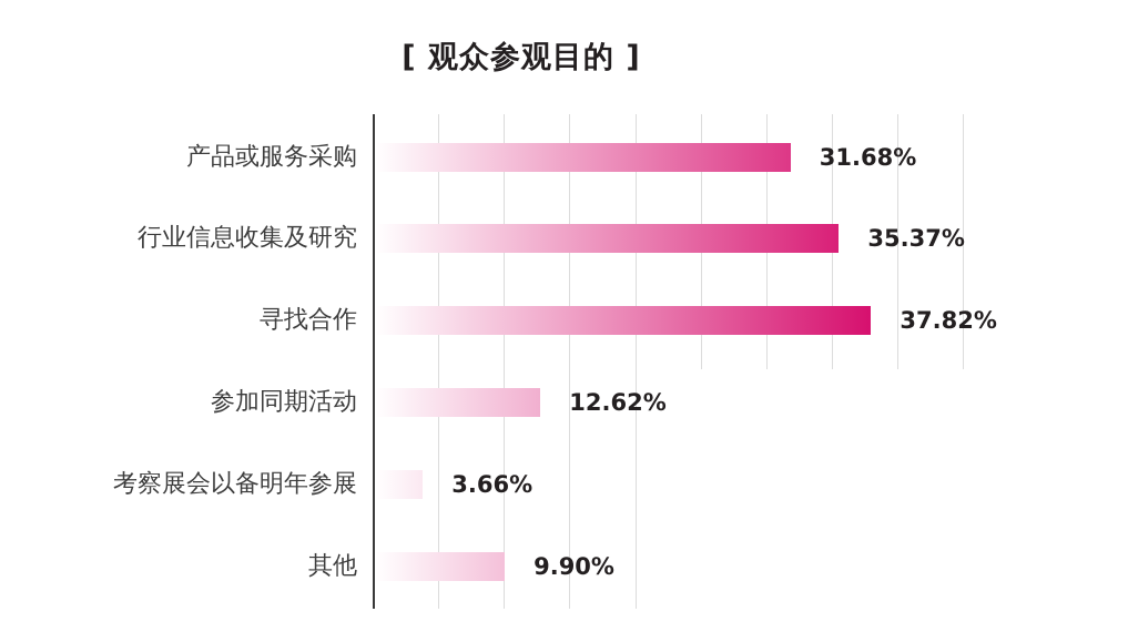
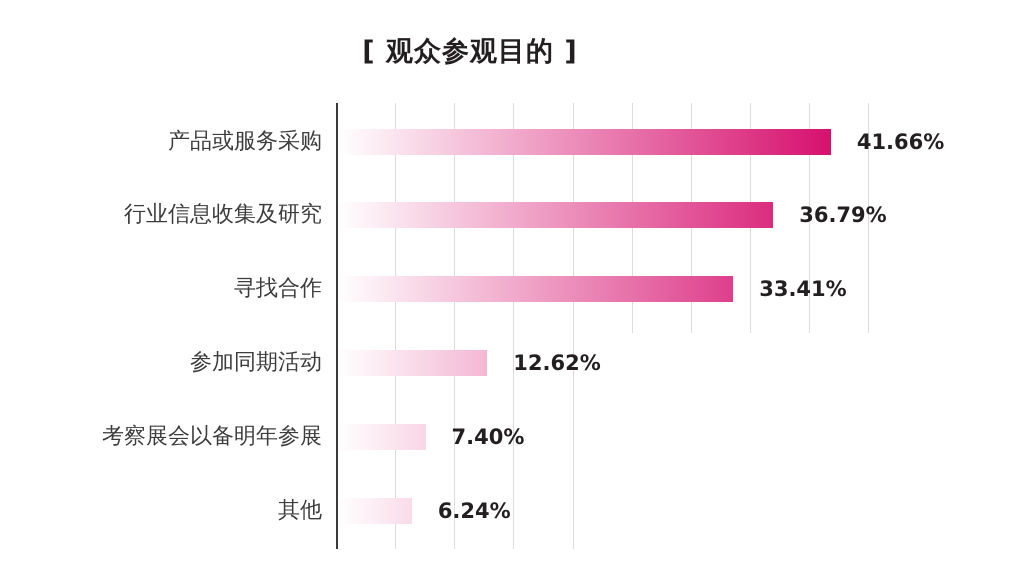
产品或服务采购: 31.68% -> 41.66%
行业信息收集及研究: 35.37% -> 36.79%
寻找合作: 37.82% -> 33.41%
考察展会以备明年参展: 3.66% -> 7.40%
其他: 9.90% -> 6.24%
